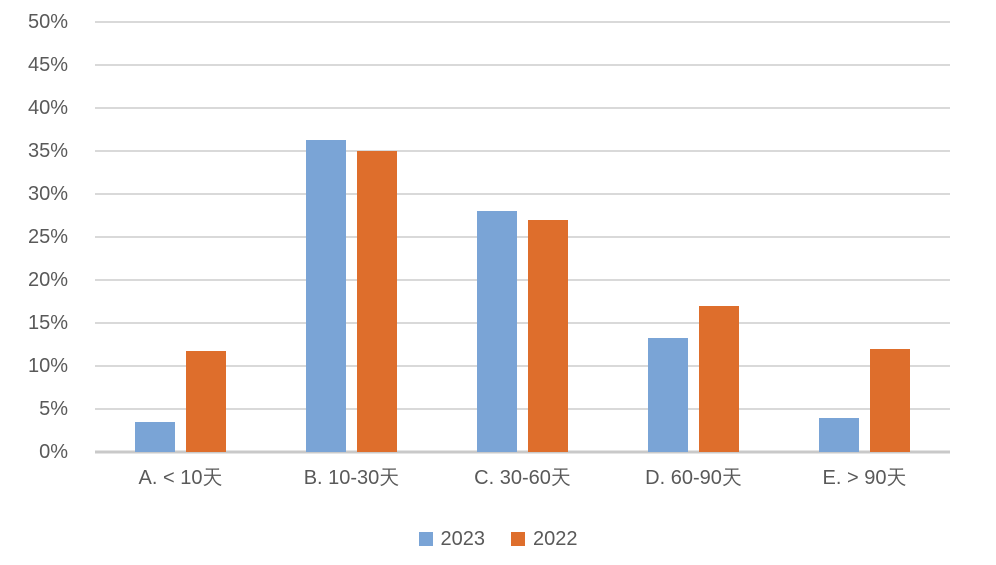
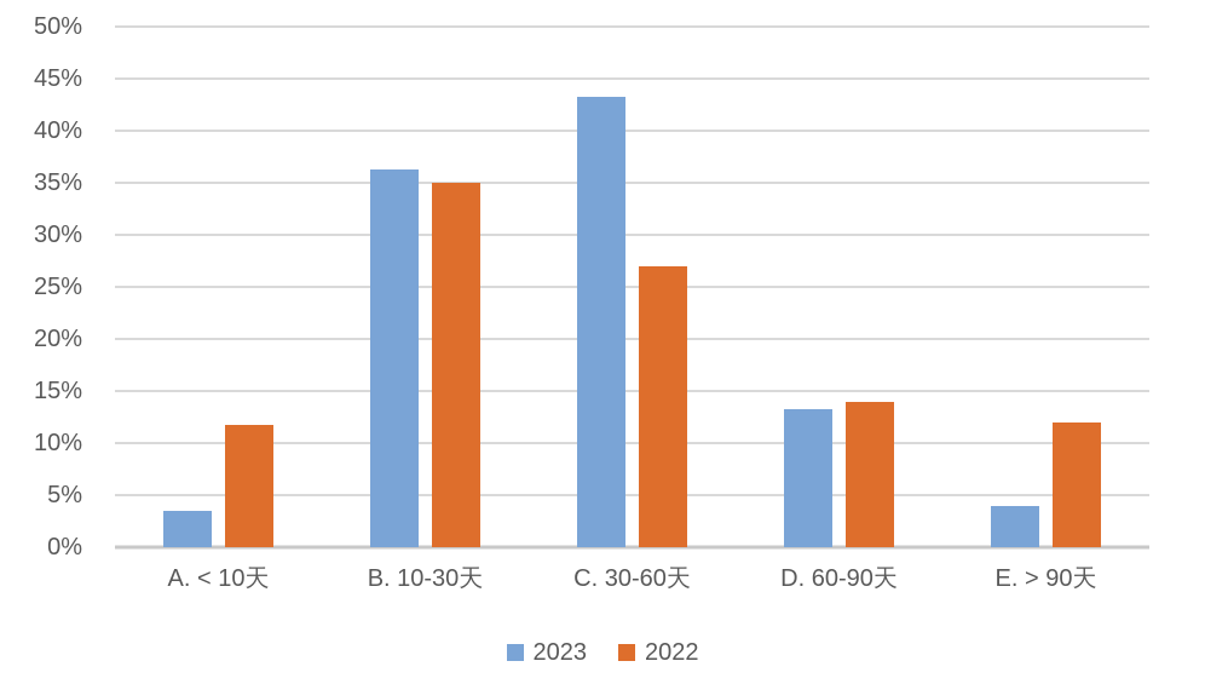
2023/C. 30-60天: 28% -> 43%
2022/D. 60-90天: 17% -> 14%
